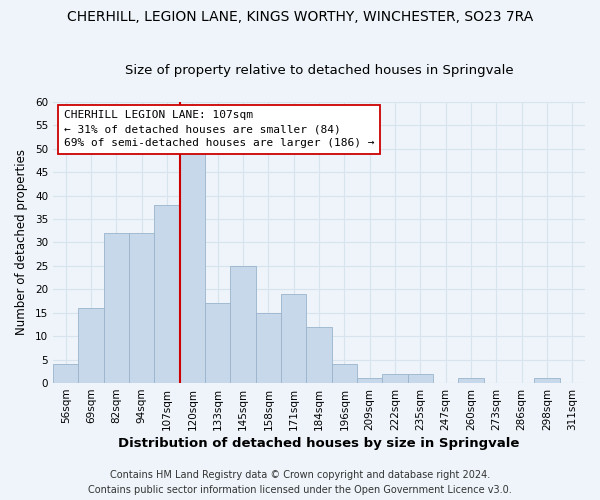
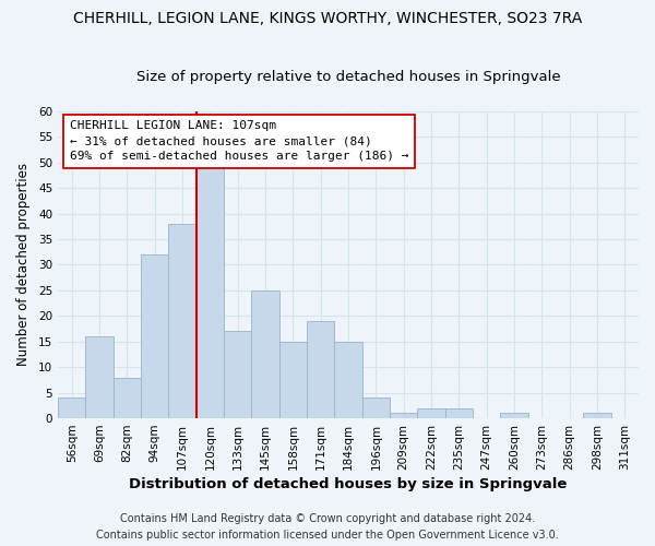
82sqm: 32 -> 8
184sqm: 12 -> 15
